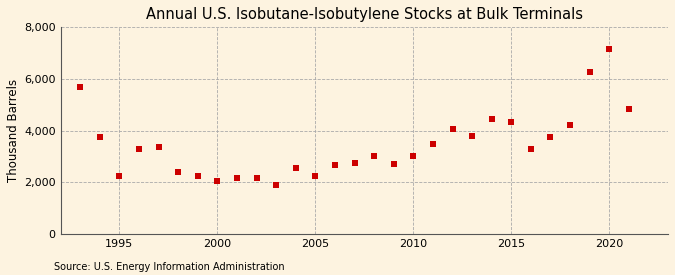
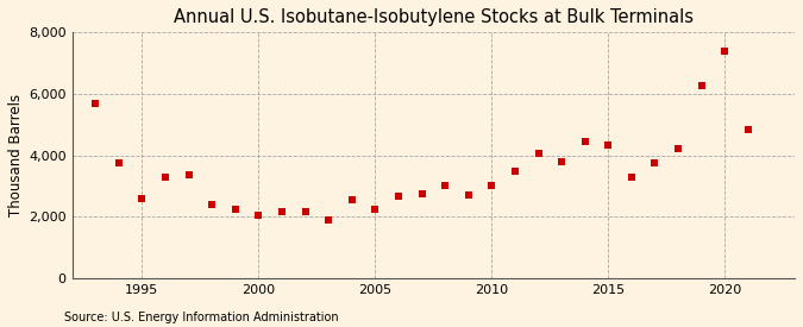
1995: 2,250 -> 2,600
2020: 7,150 -> 7,400
